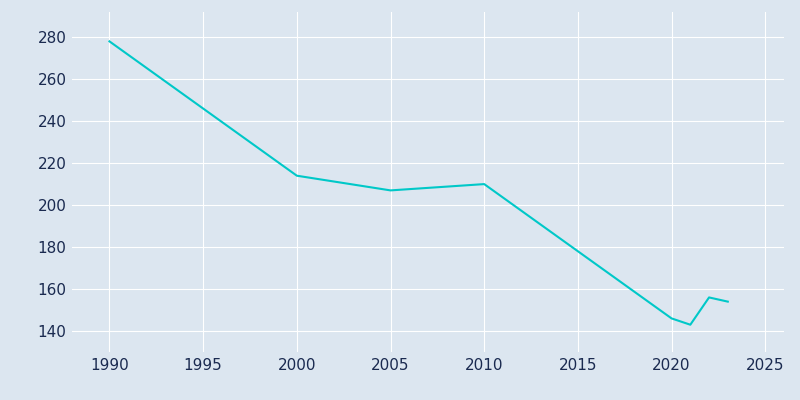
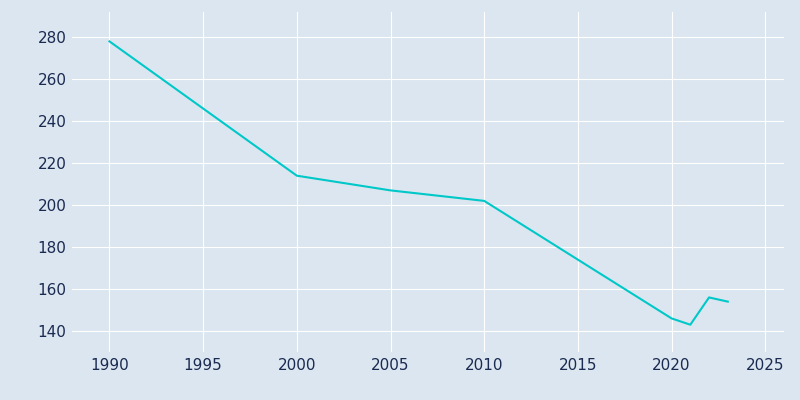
2010: 210 -> 202
